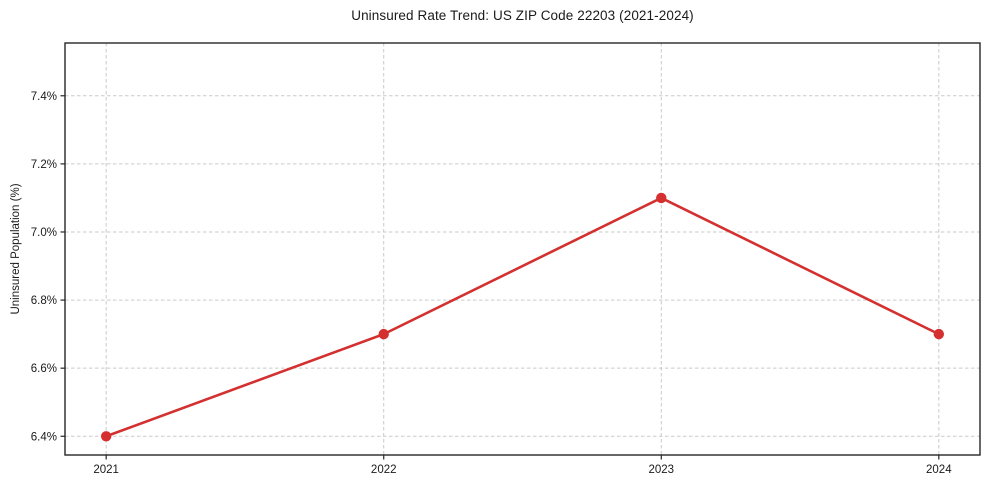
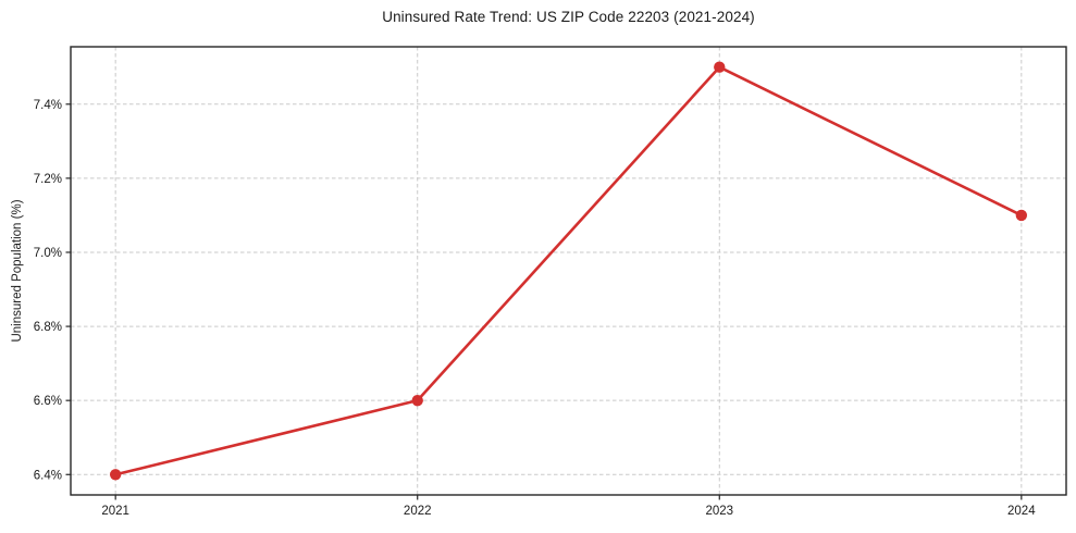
2022: 6.7% -> 6.6%
2023: 7.1% -> 7.5%
2024: 6.7% -> 7.1%
